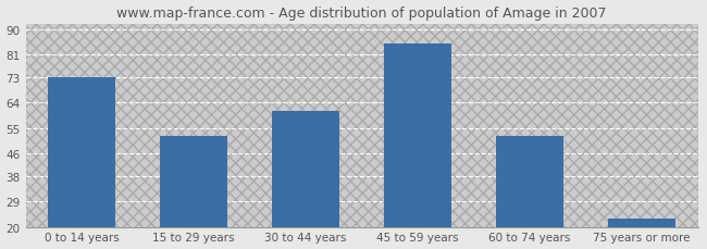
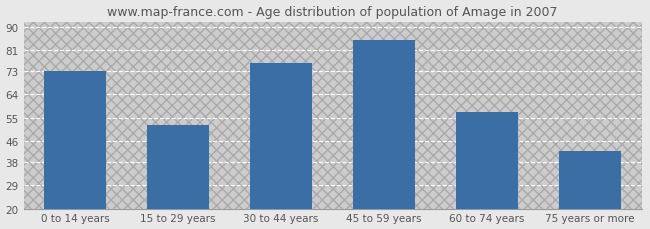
30 to 44 years: 61 -> 76
60 to 74 years: 52 -> 57
75 years or more: 23 -> 42
